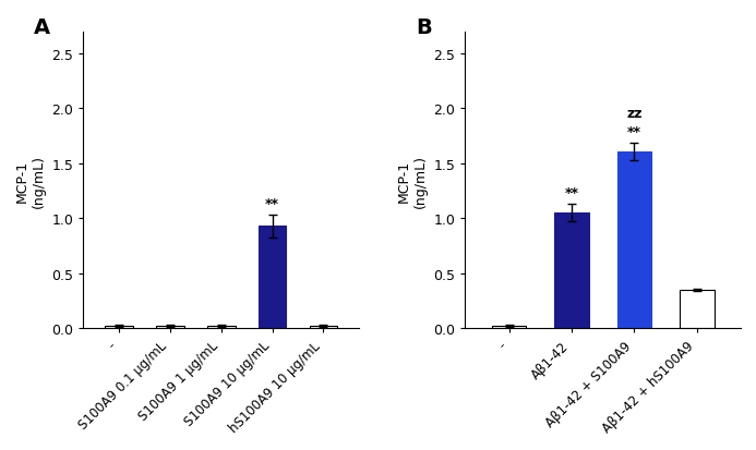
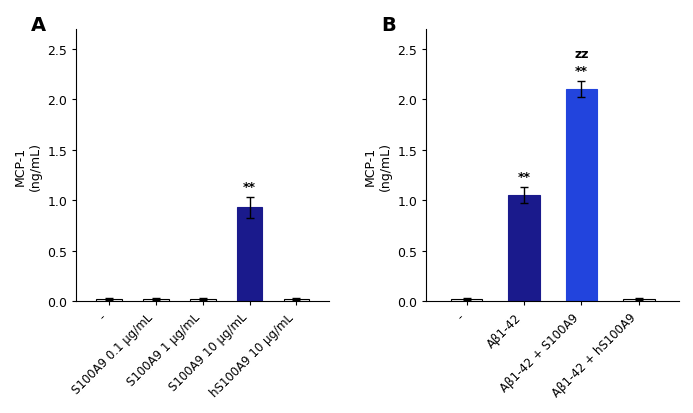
Aβ1-42 + S100A9: 1.61 -> 2.10
Aβ1-42 + hS100A9: 0.35 -> 0.02
